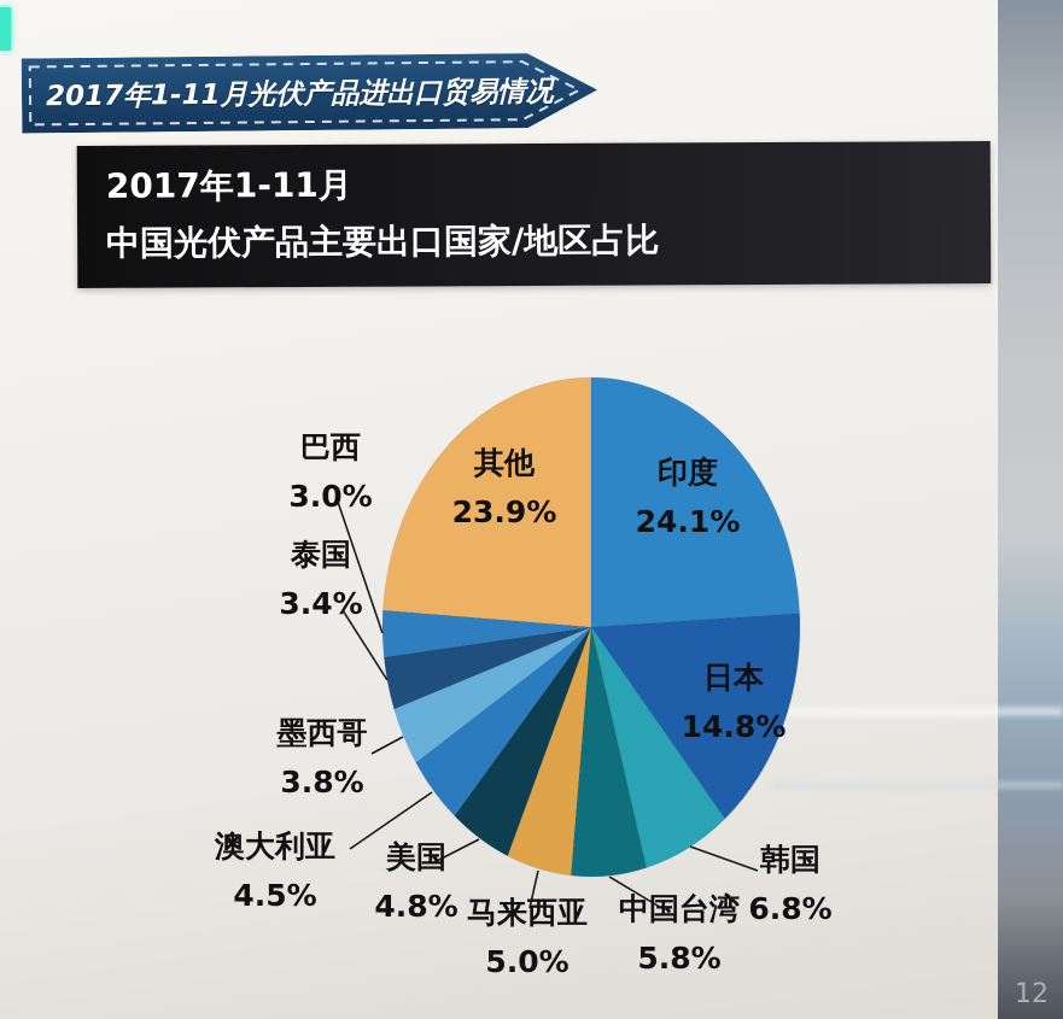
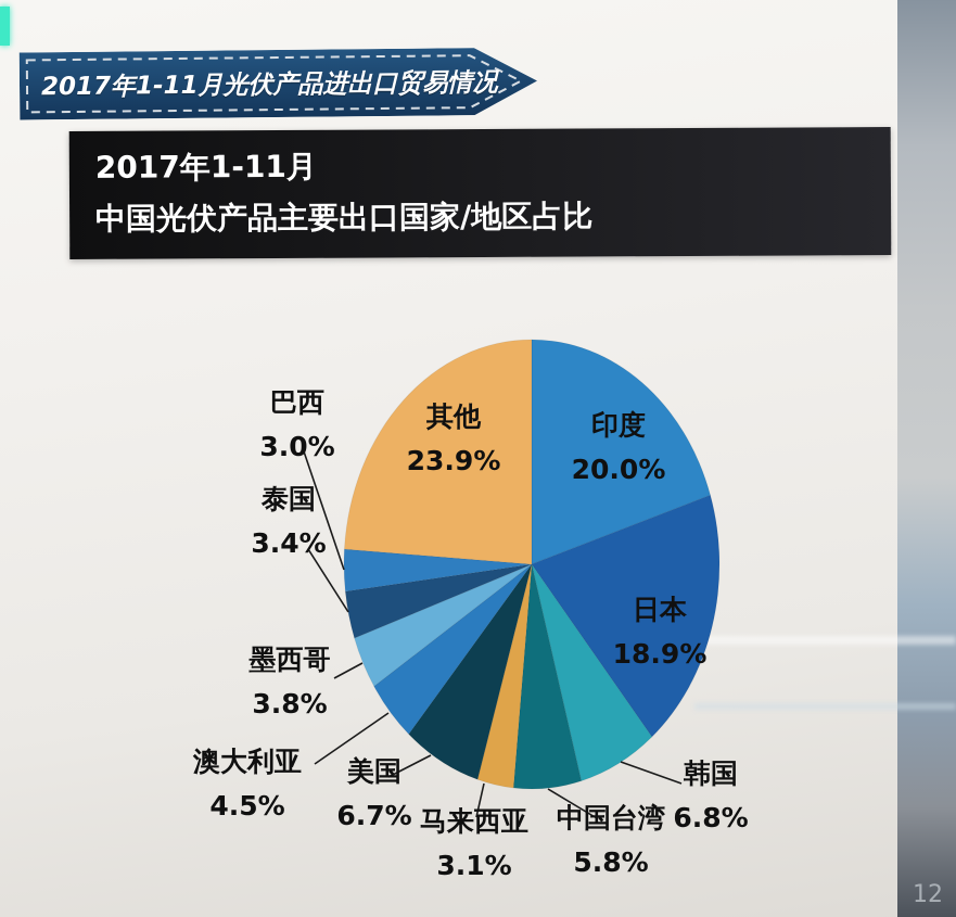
印度: 24.1% -> 20.0%
日本: 14.8% -> 18.9%
马来西亚: 5.0% -> 3.1%
美国: 4.8% -> 6.7%
